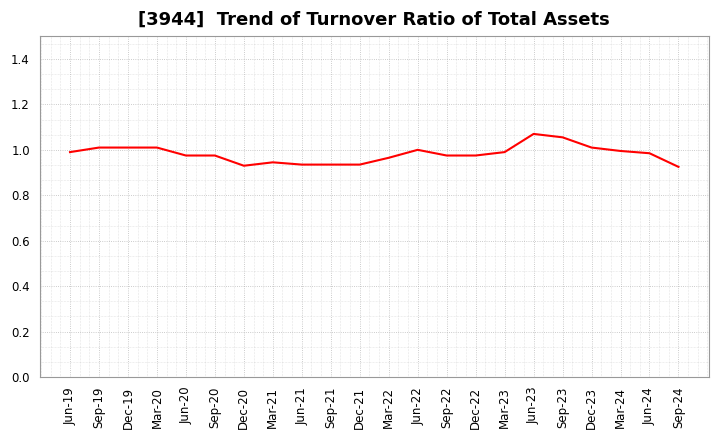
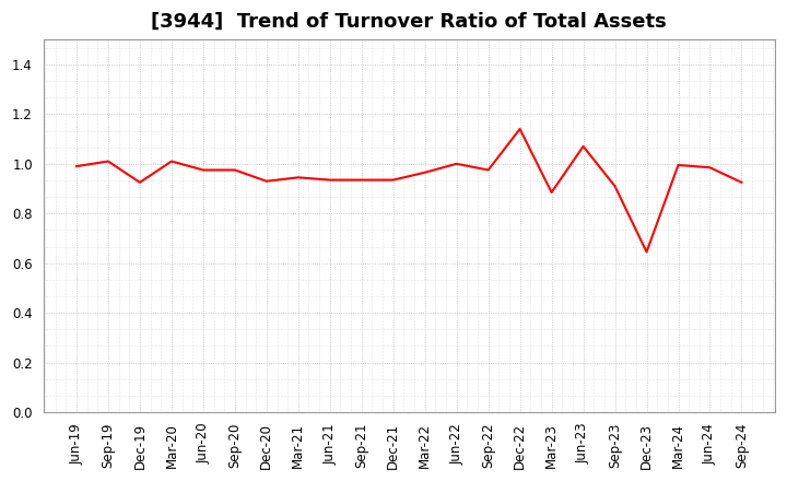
Dec-19: 1.010 -> 0.925
Dec-22: 0.975 -> 1.140
Mar-23: 0.990 -> 0.885
Sep-23: 1.055 -> 0.910
Dec-23: 1.010 -> 0.645
